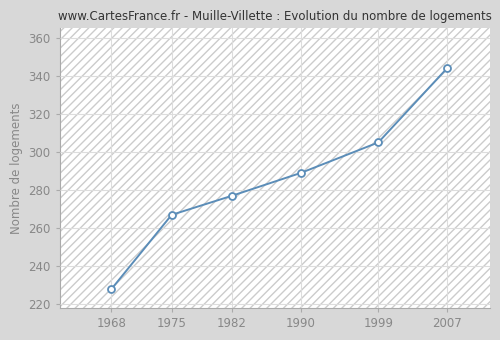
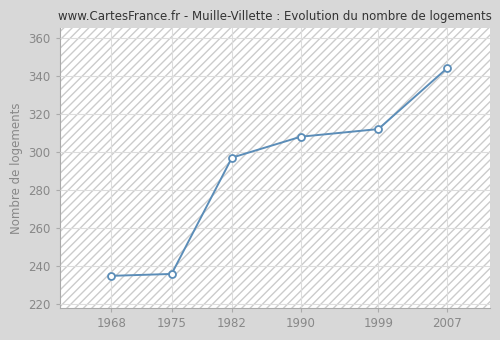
1968: 228 -> 235
1975: 267 -> 236
1982: 277 -> 297
1990: 289 -> 308
1999: 305 -> 312
